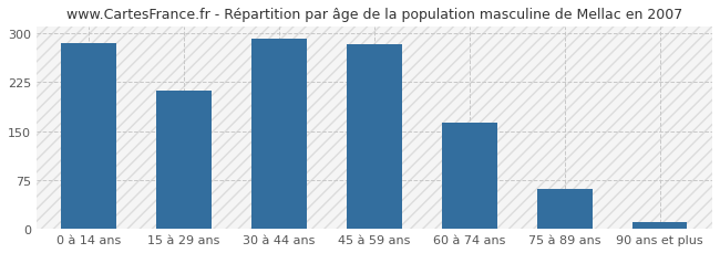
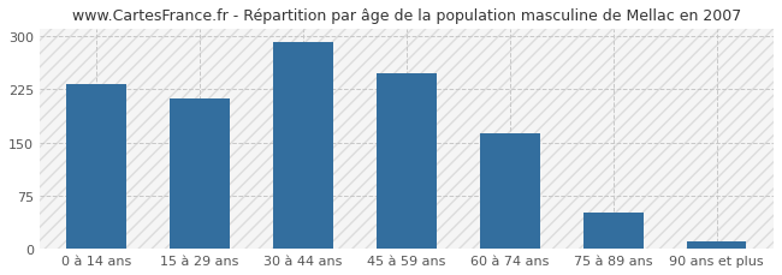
0 à 14 ans: 285 -> 232
45 à 59 ans: 283 -> 248
75 à 89 ans: 62 -> 52
